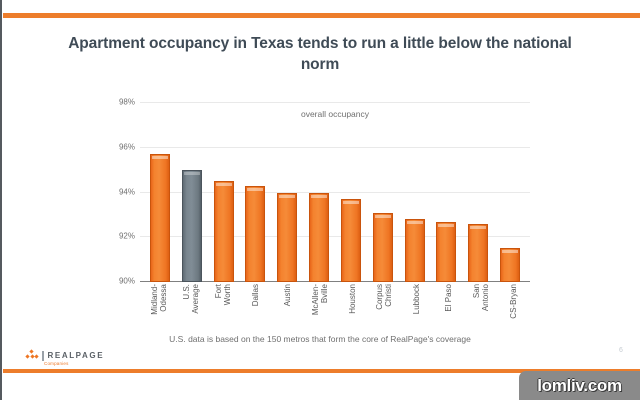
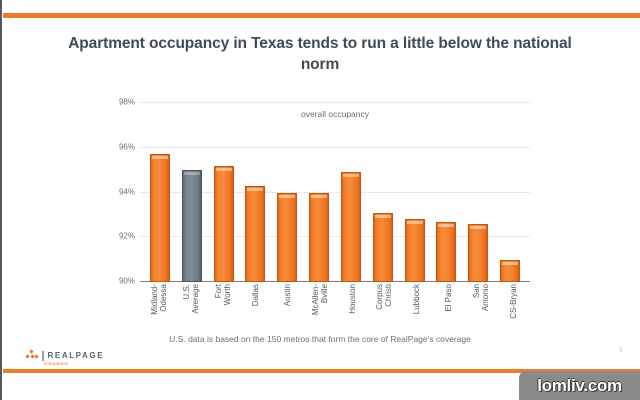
Fort Worth: 94.5% -> 95.2%
Houston: 93.7% -> 94.9%
CS-Bryan: 91.5% -> 91.0%
